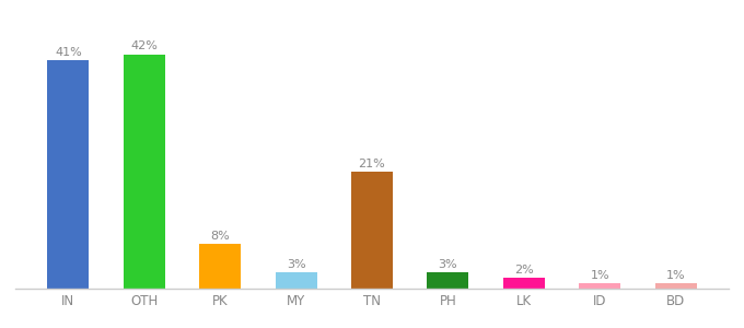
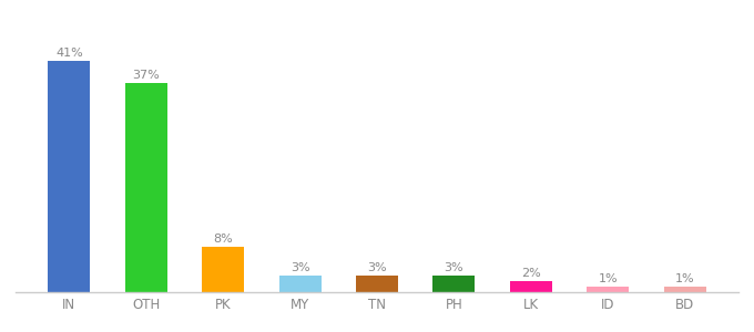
OTH: 42% -> 37%
TN: 21% -> 3%
